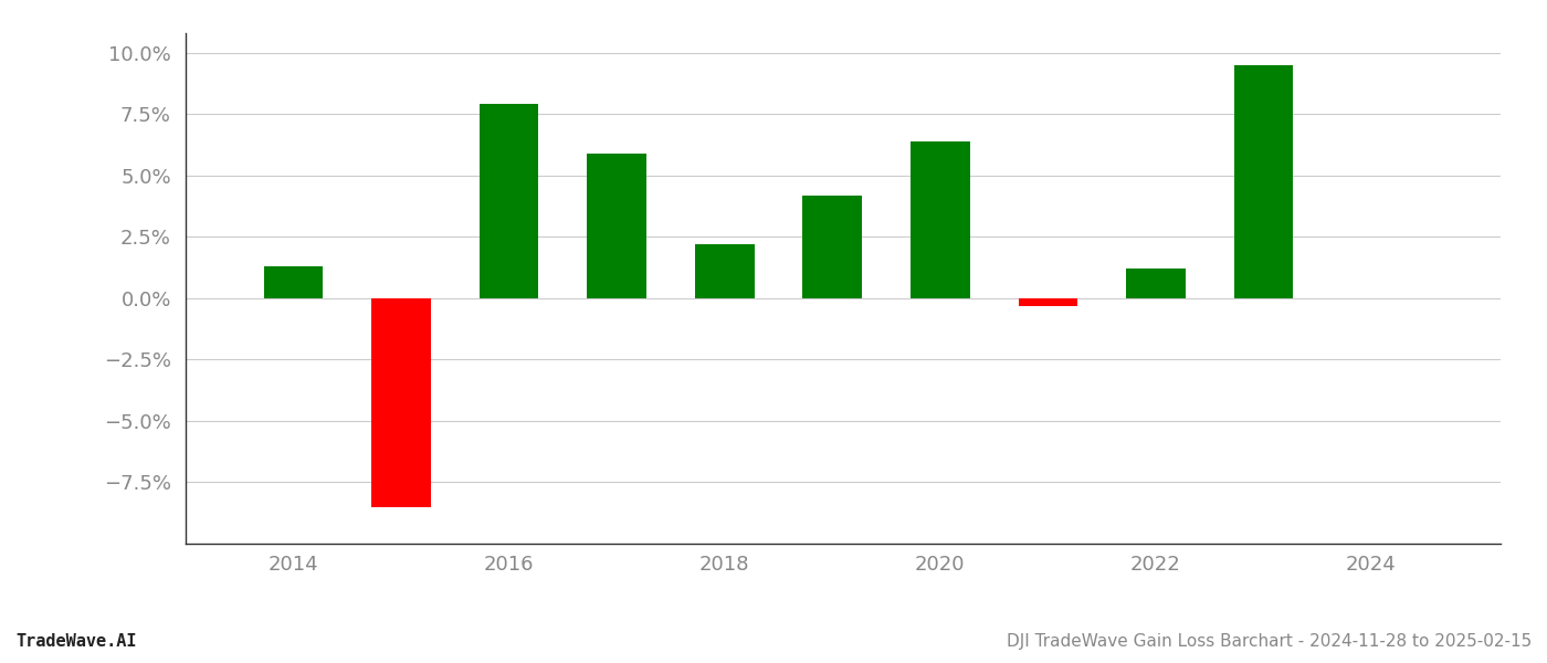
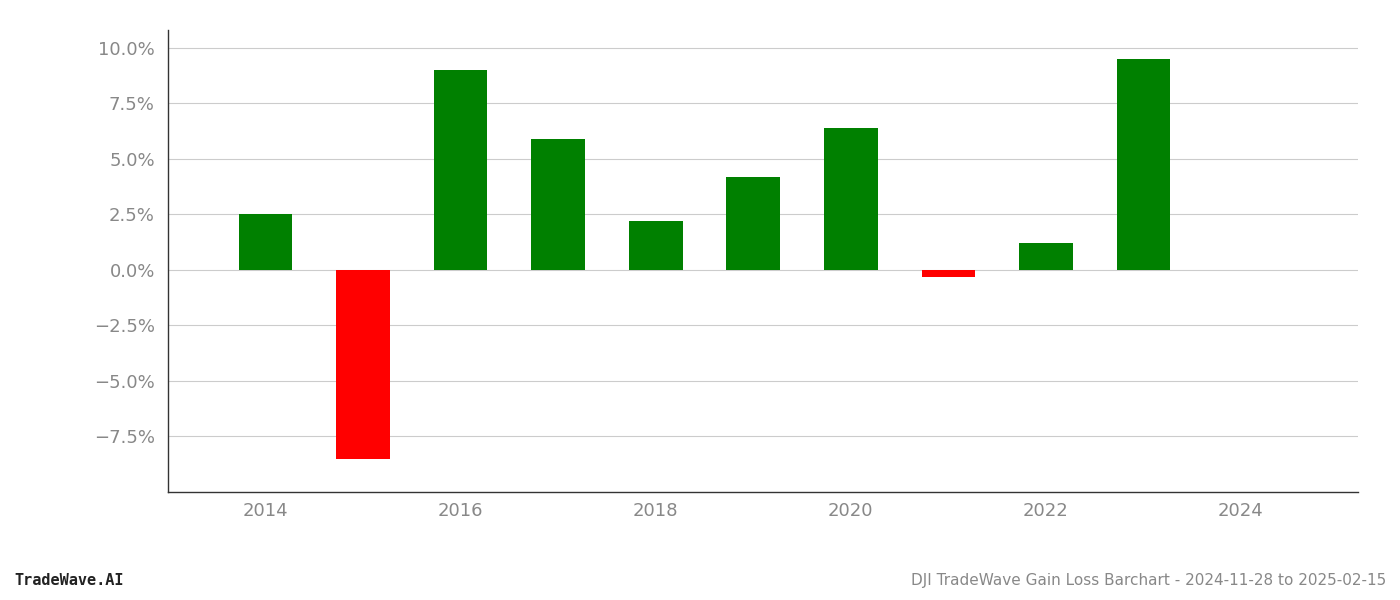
2014: 1.3% -> 2.5%
2016: 7.9% -> 9.0%
